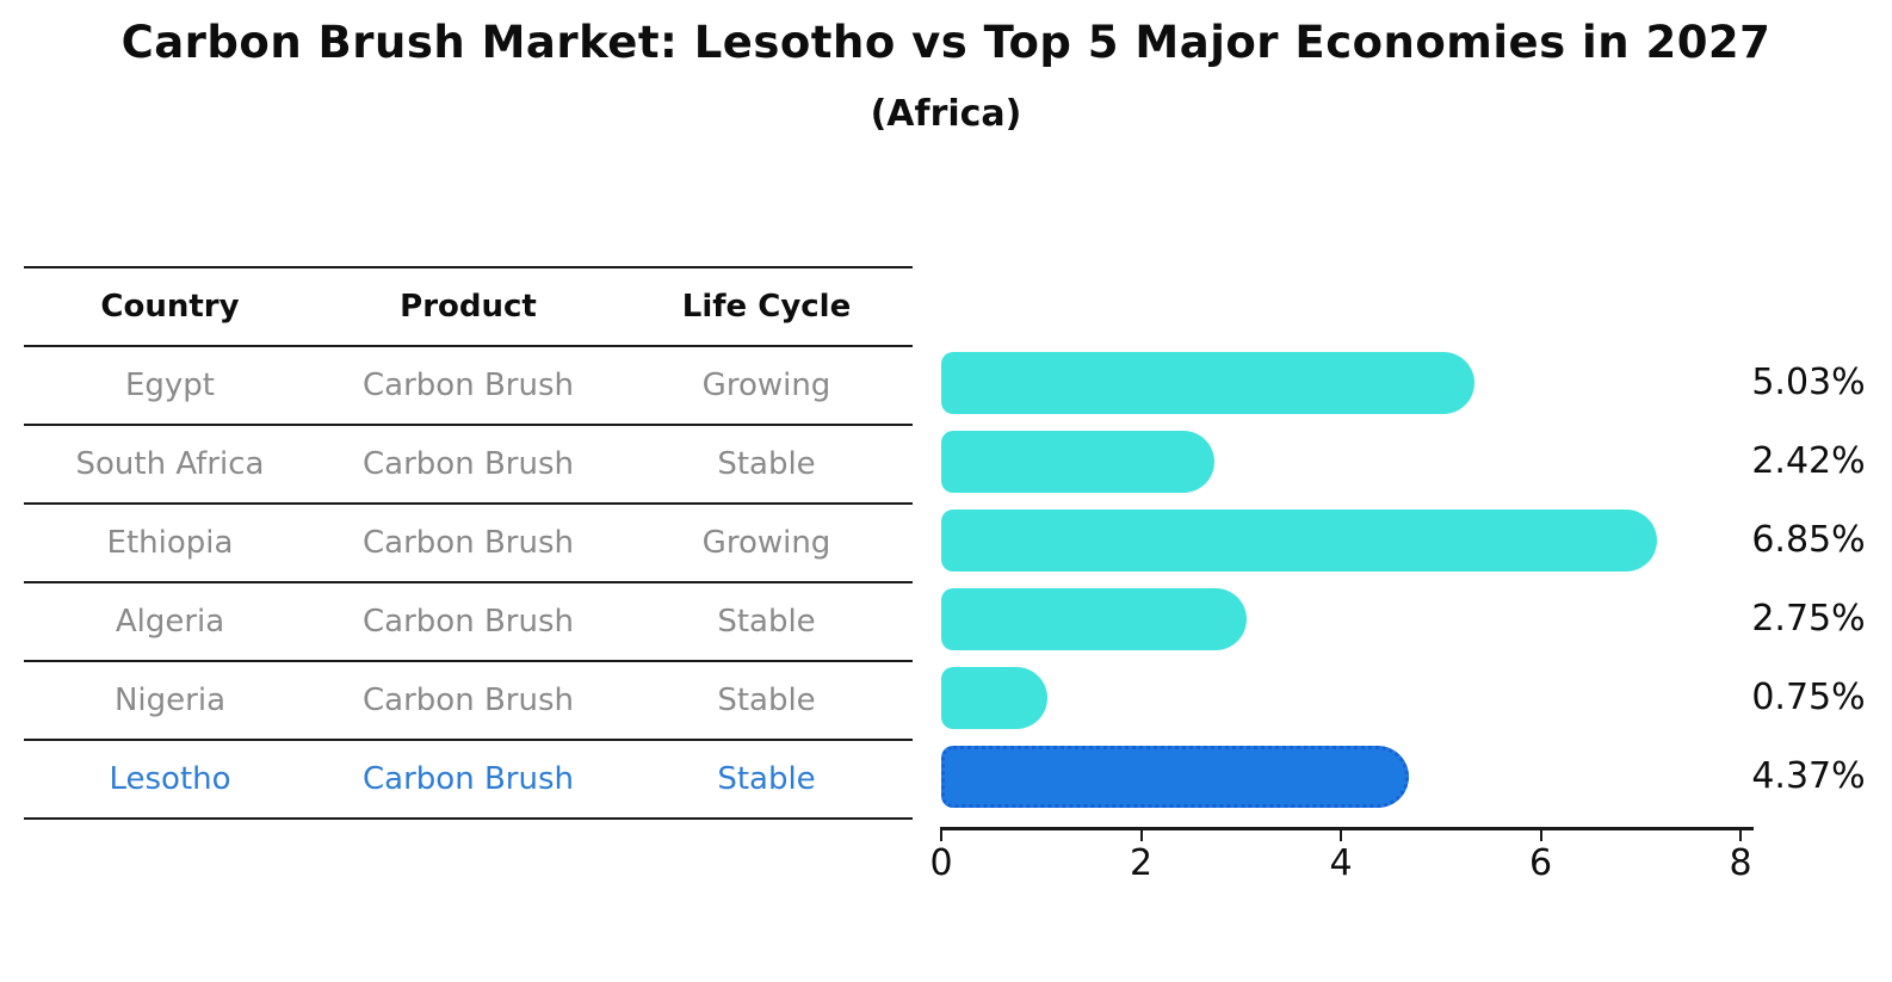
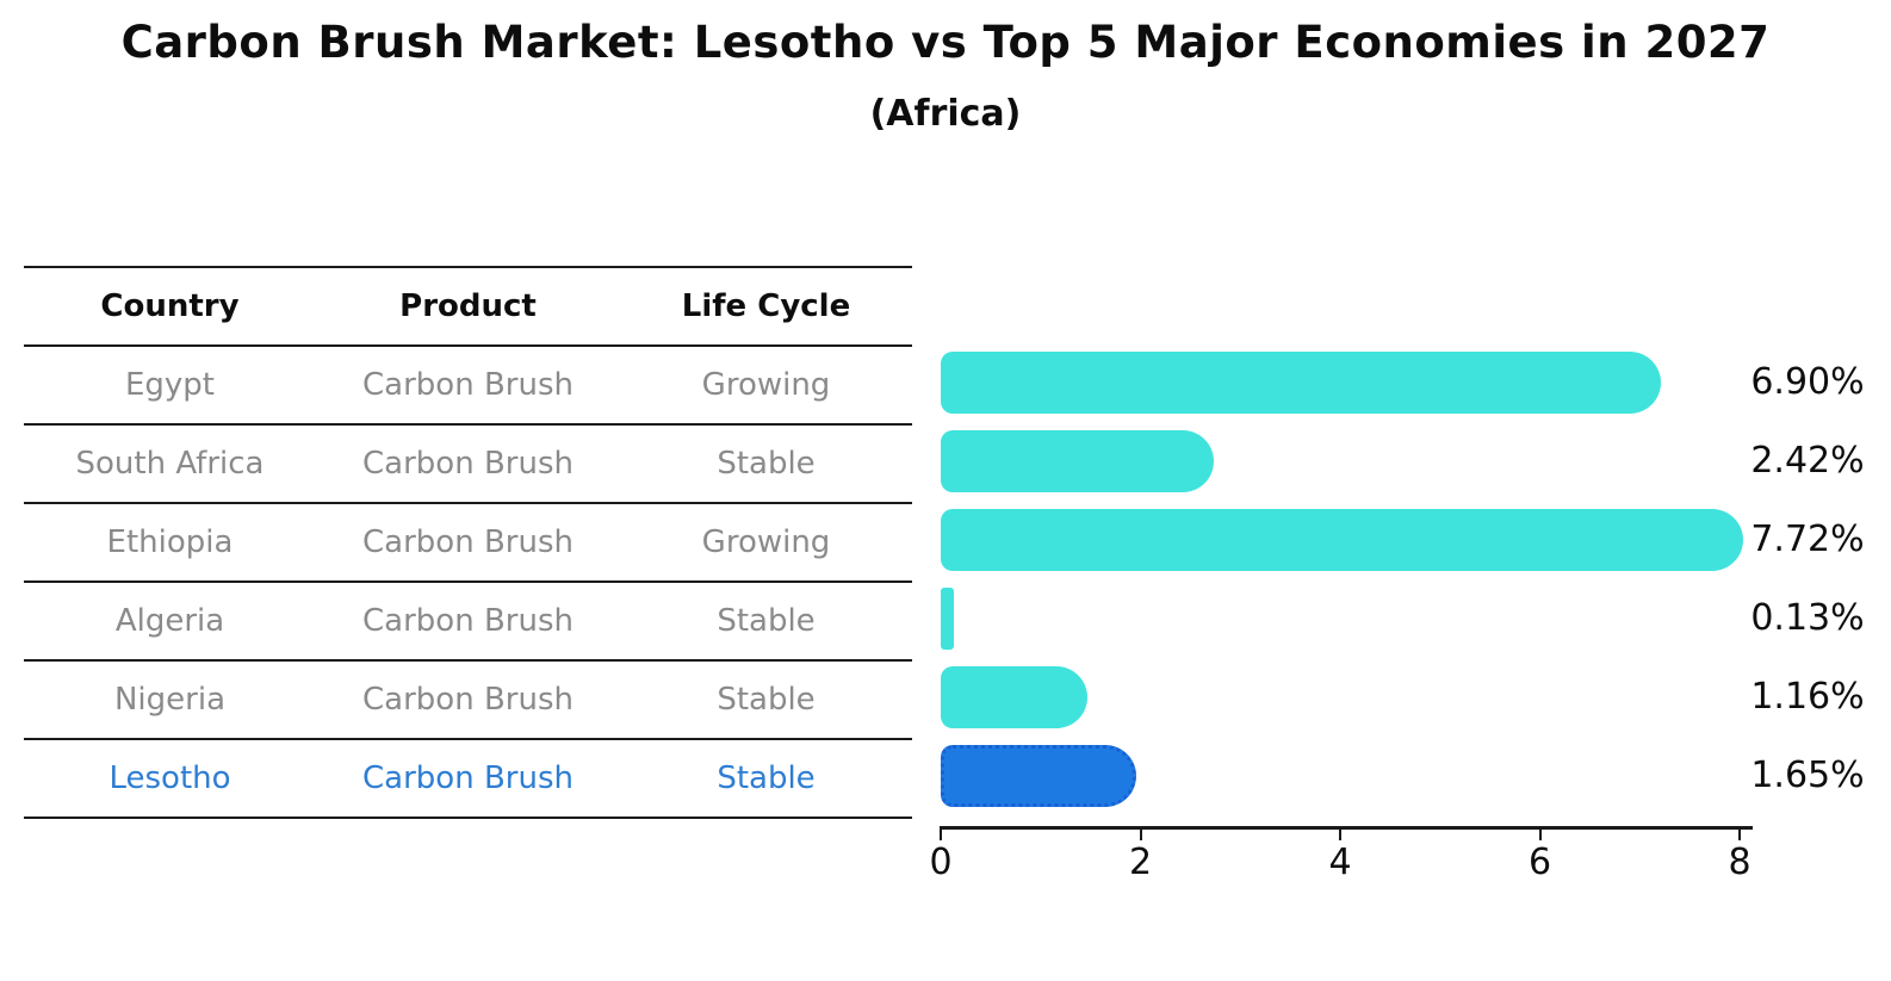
Egypt: 5.03% -> 6.90%
Ethiopia: 6.85% -> 7.72%
Algeria: 2.75% -> 0.13%
Nigeria: 0.75% -> 1.16%
Lesotho: 4.37% -> 1.65%
